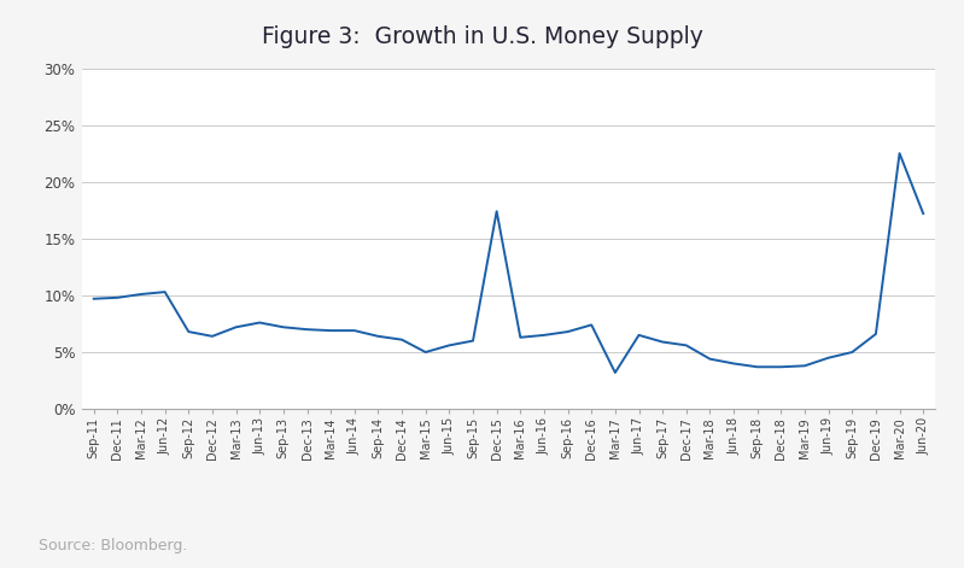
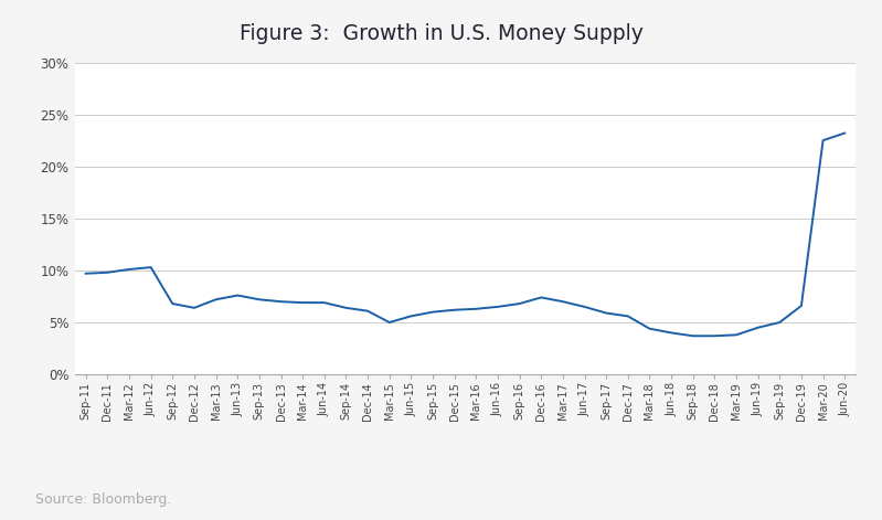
Dec-15: 17.4% -> 6.2%
Mar-17: 3.2% -> 7.0%
Jun-20: 17.2% -> 23.2%
